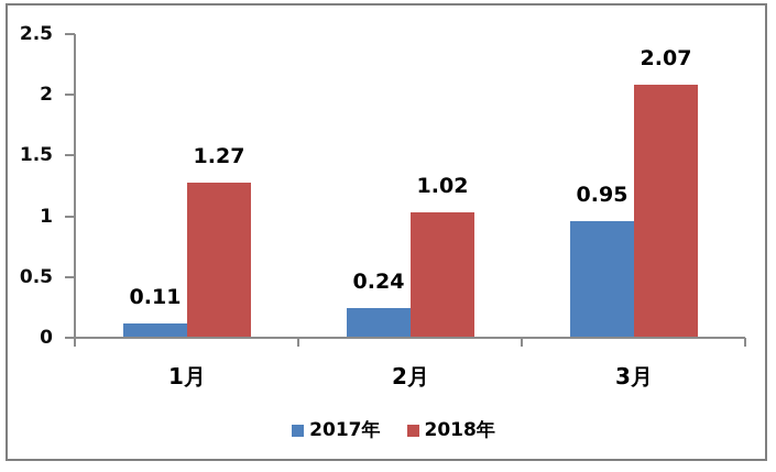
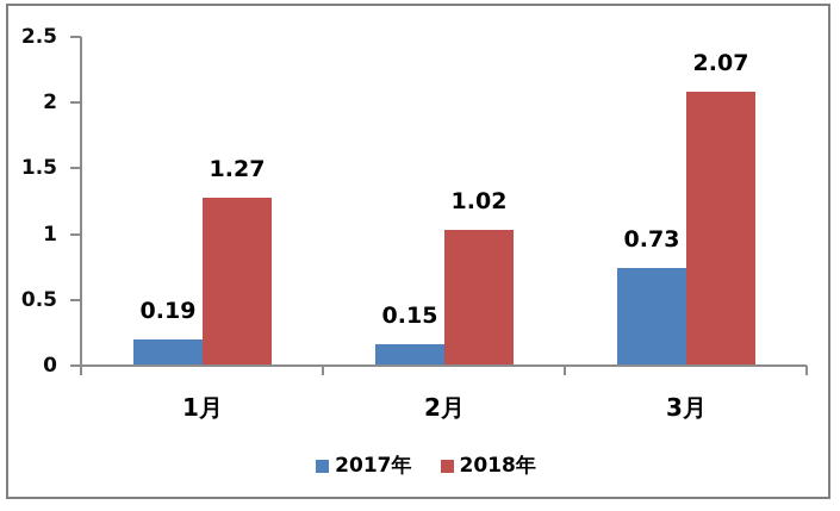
2017年/1月: 0.11 -> 0.19
2017年/2月: 0.24 -> 0.15
2017年/3月: 0.95 -> 0.73
